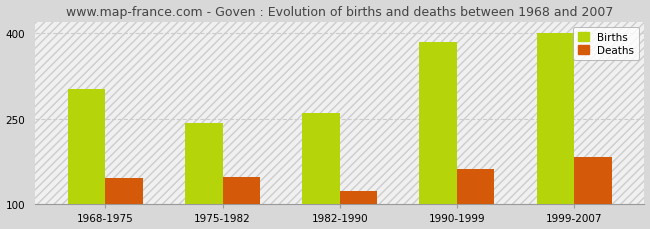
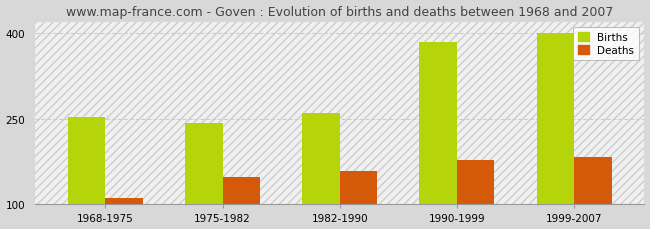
Births/1968-1975: 302 -> 253
Deaths/1968-1975: 146 -> 112
Deaths/1982-1990: 124 -> 158
Deaths/1990-1999: 162 -> 178
